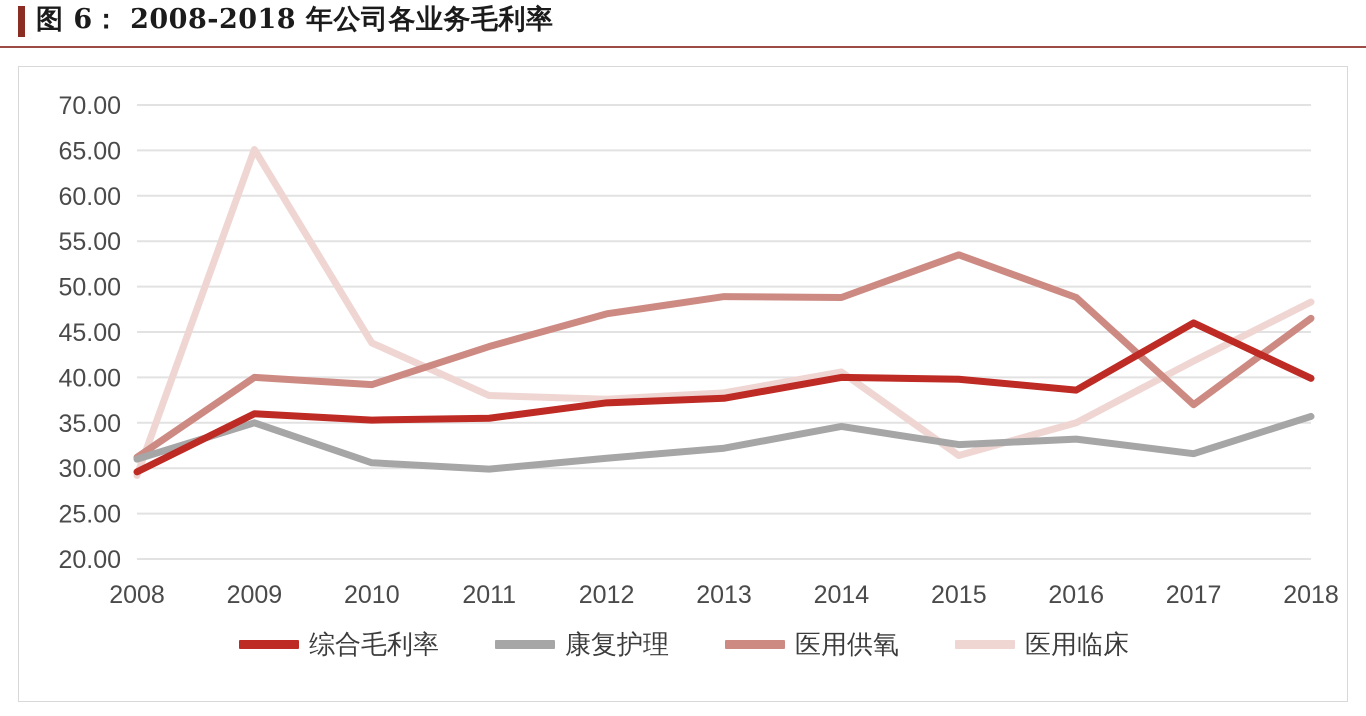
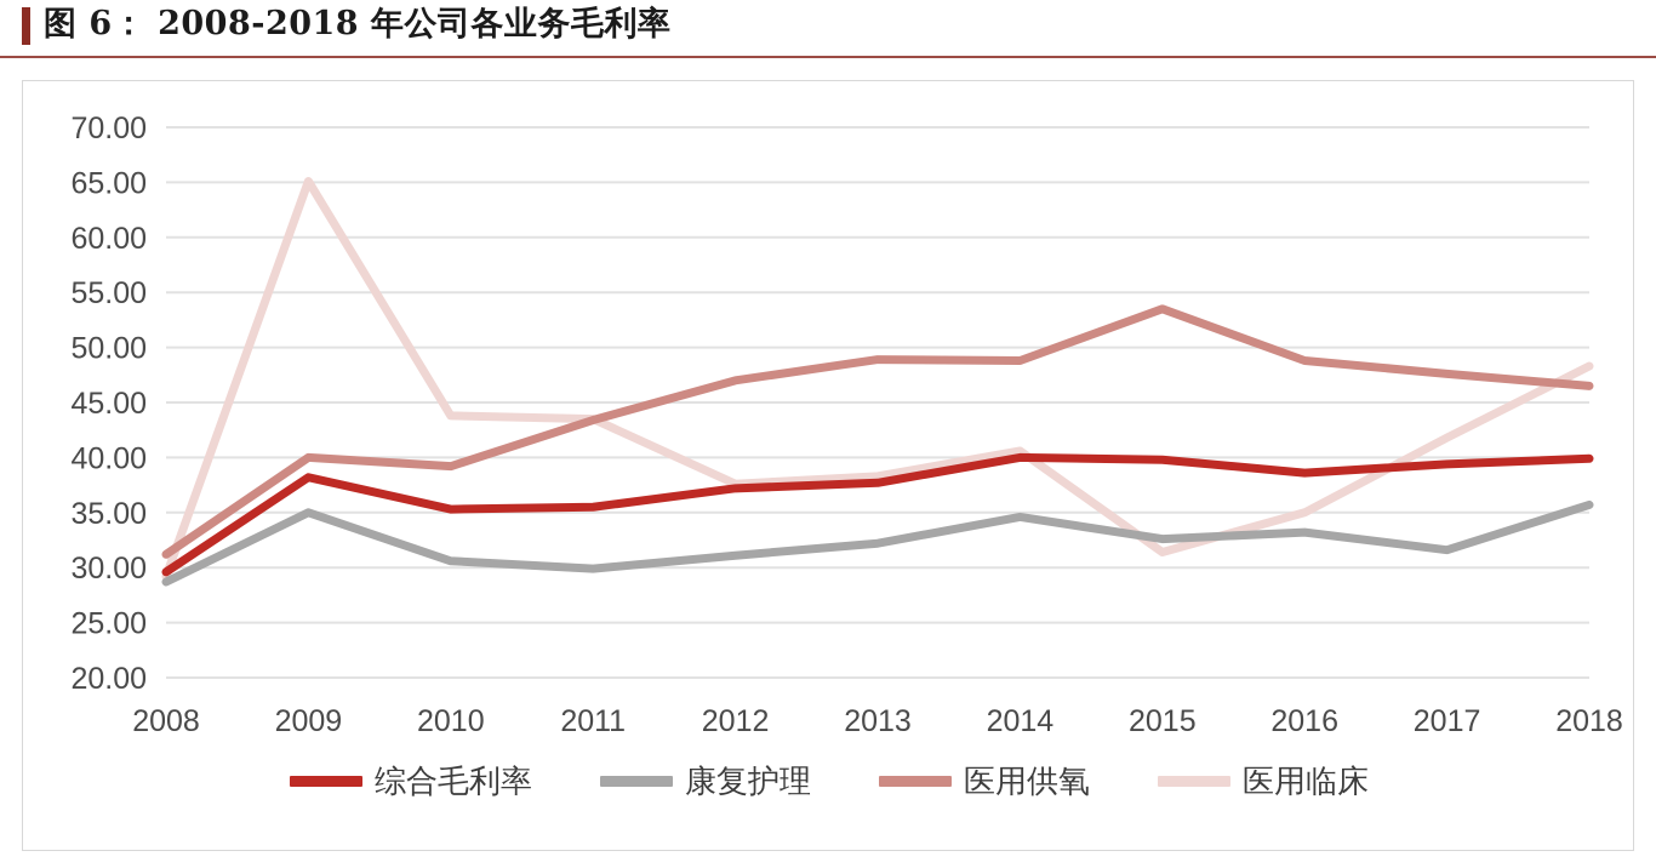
康复护理/2008: 31 -> 29
综合毛利率/2009: 36 -> 38
医用临床/2011: 38 -> 44
综合毛利率/2017: 46 -> 39
医用供氧/2017: 37 -> 48
